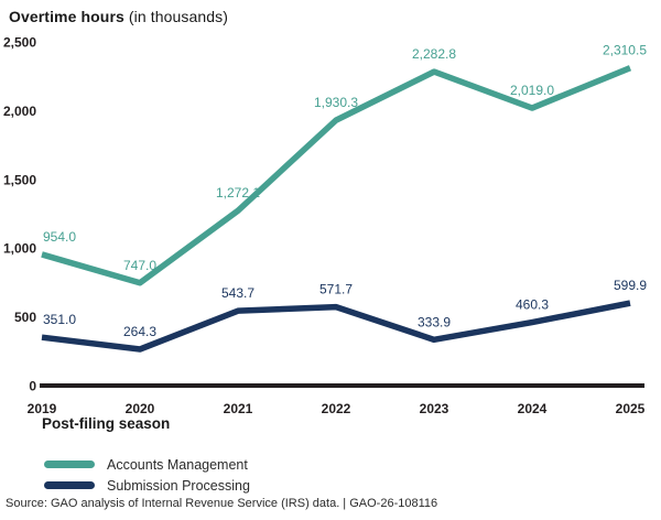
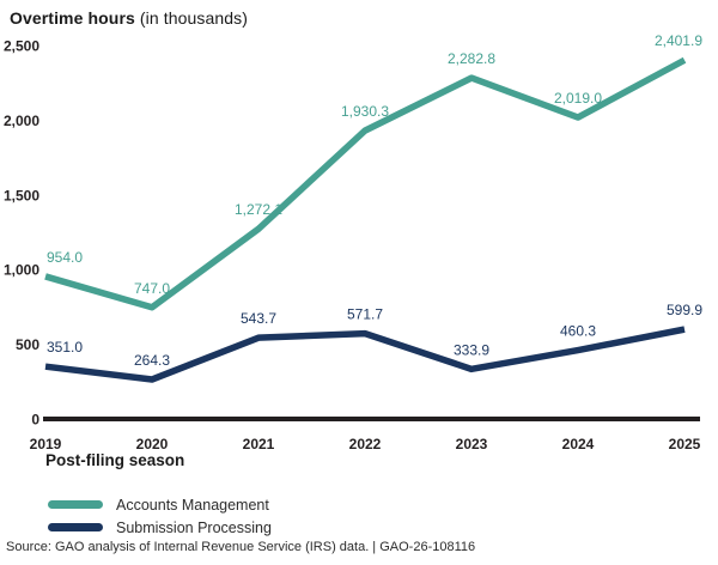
Accounts Management/2025: 2,310.5 -> 2,401.9
